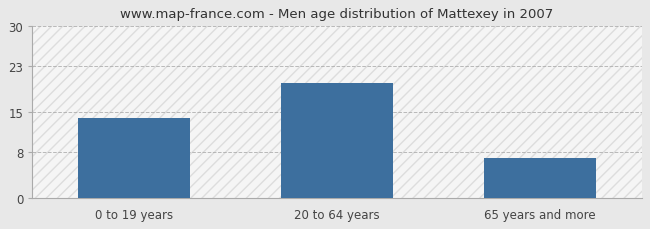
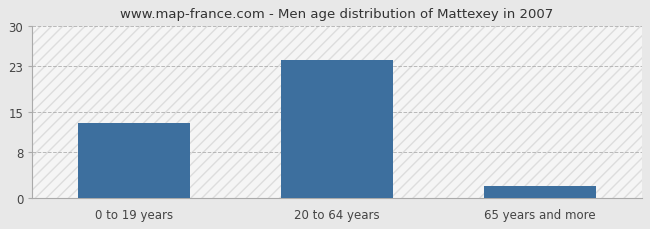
0 to 19 years: 14 -> 13
20 to 64 years: 20 -> 24
65 years and more: 7 -> 2
